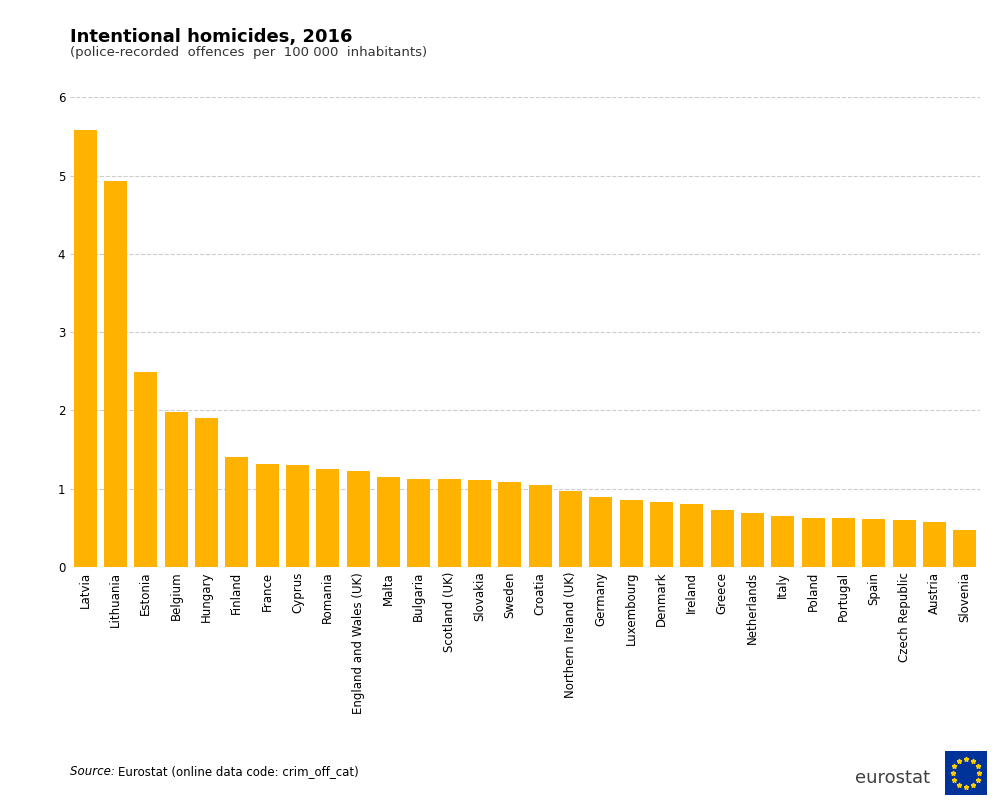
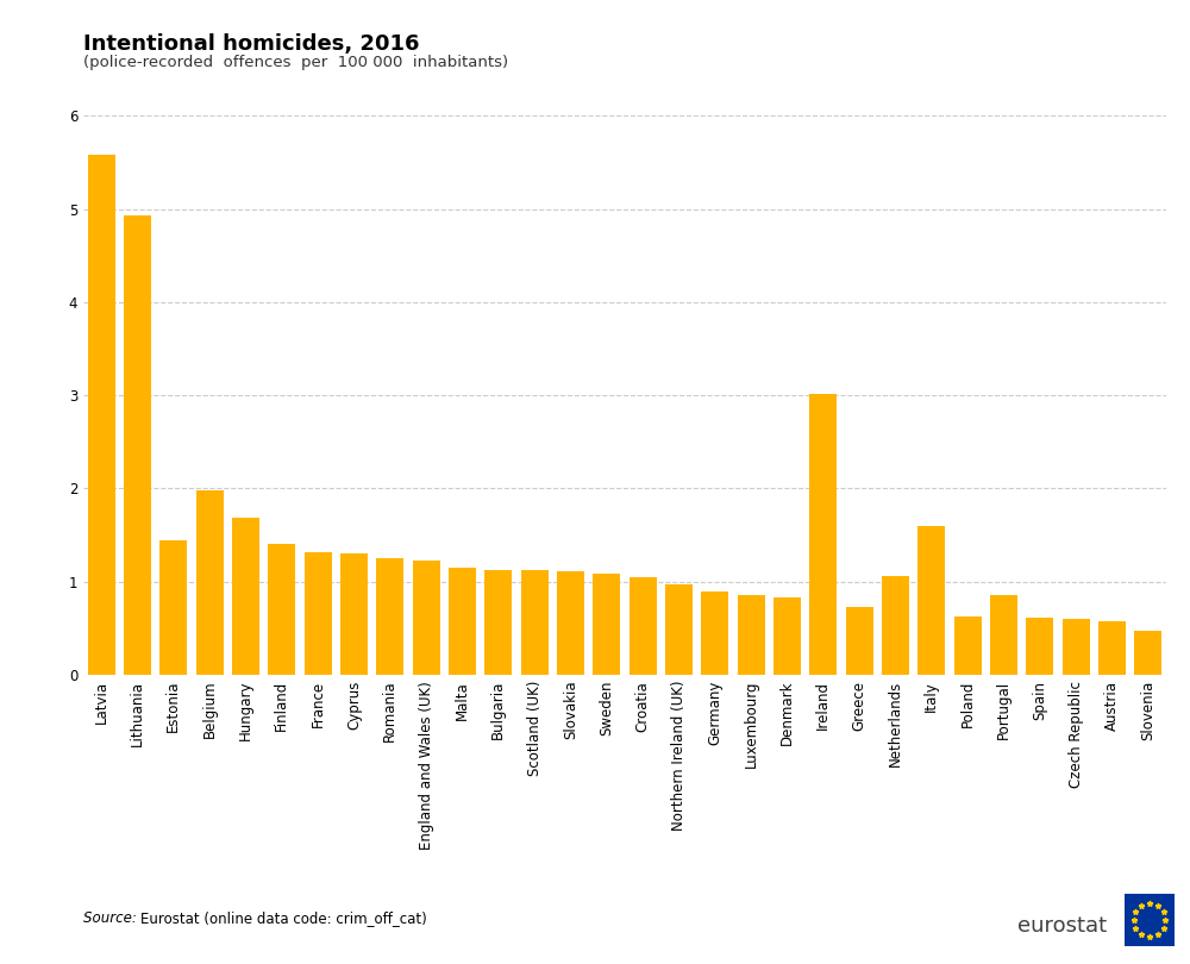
Estonia: 2.49 -> 1.44
Hungary: 1.90 -> 1.68
Ireland: 0.80 -> 3.02
Netherlands: 0.69 -> 1.06
Italy: 0.65 -> 1.60
Portugal: 0.62 -> 0.86
